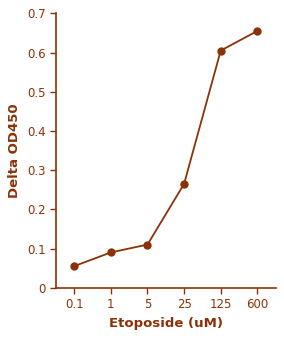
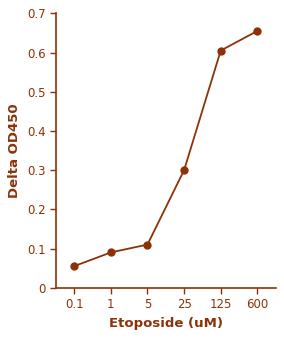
25: 0.265 -> 0.300
